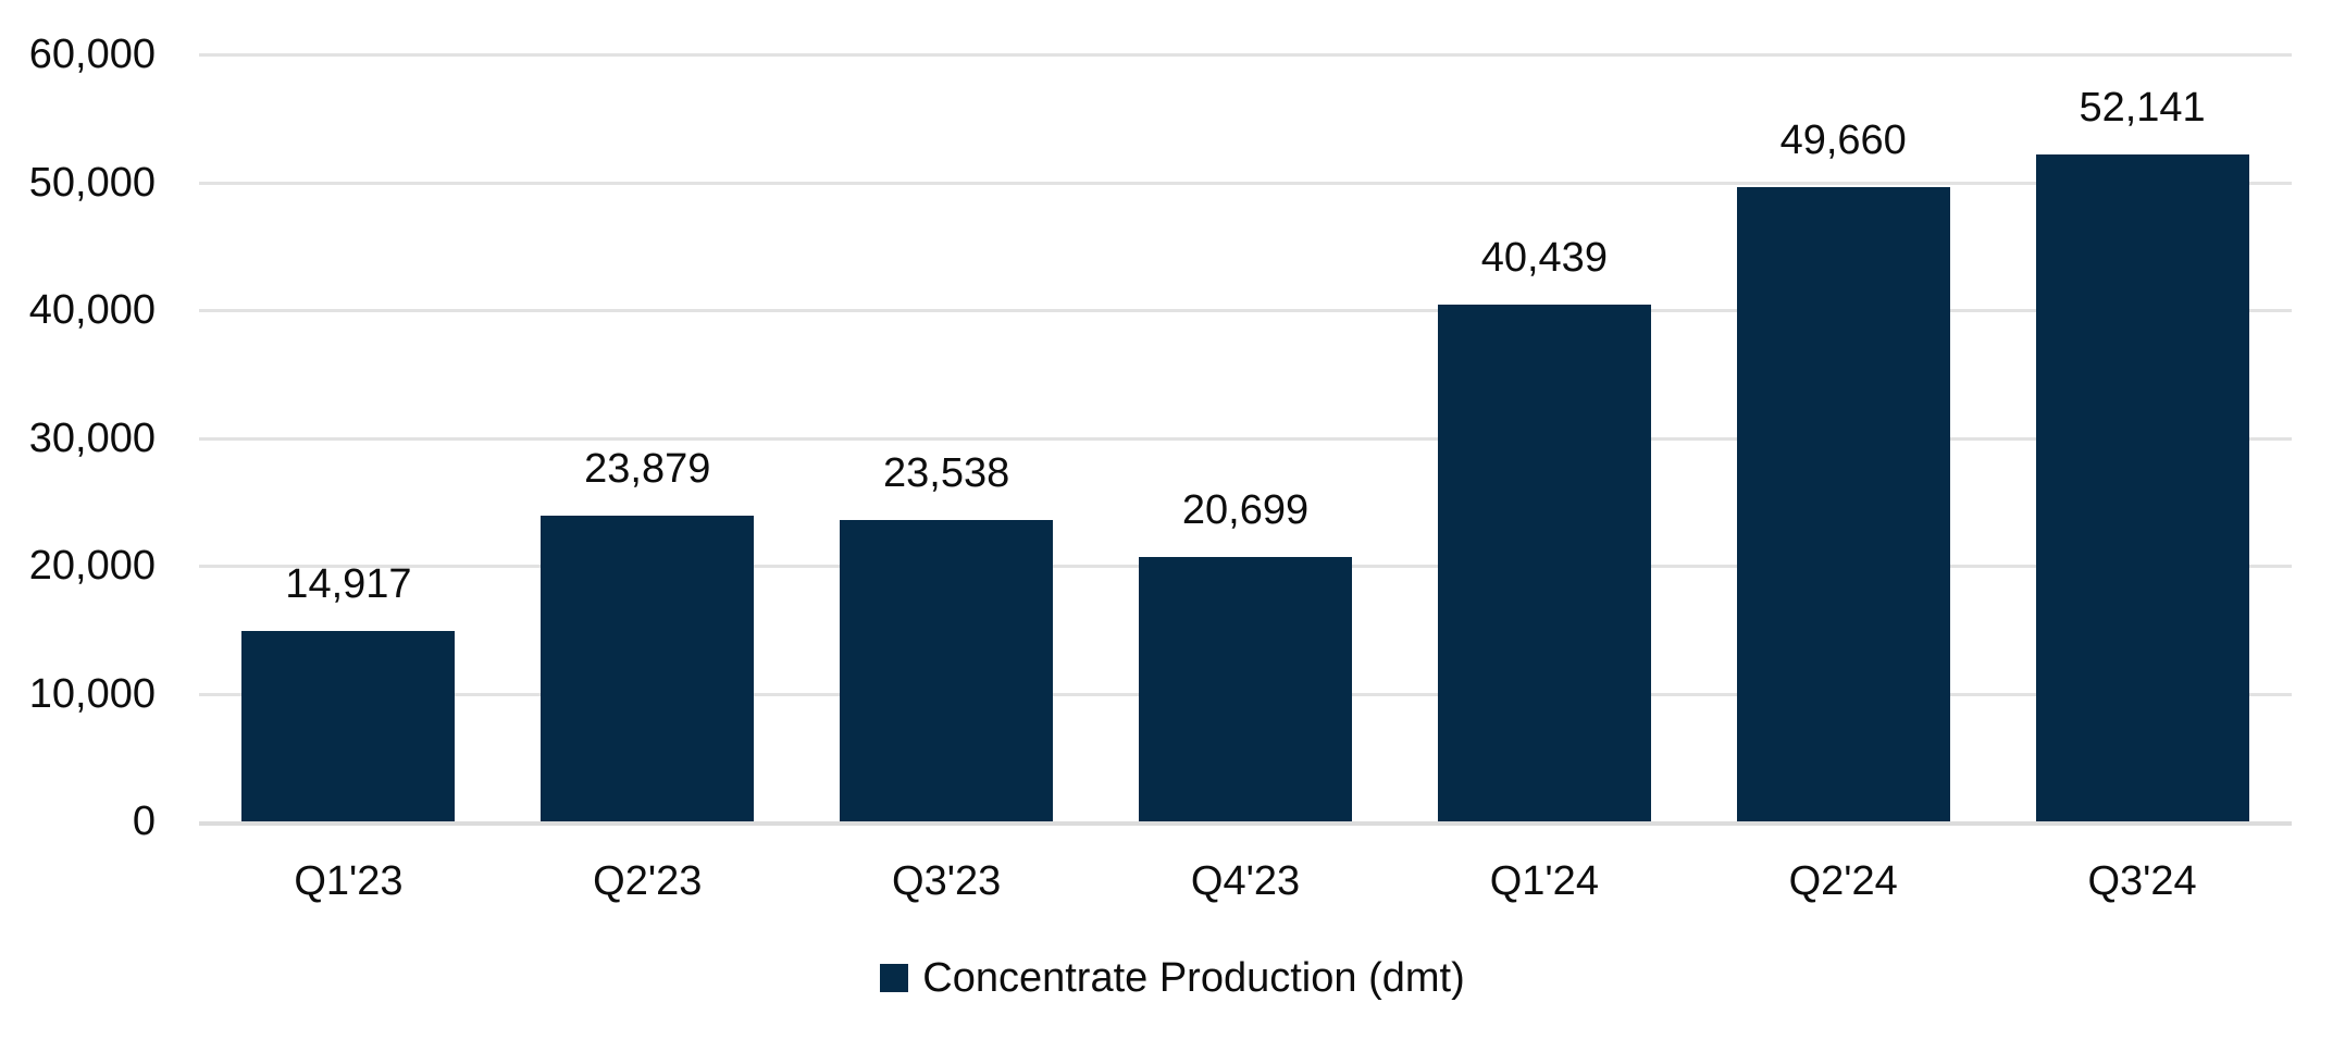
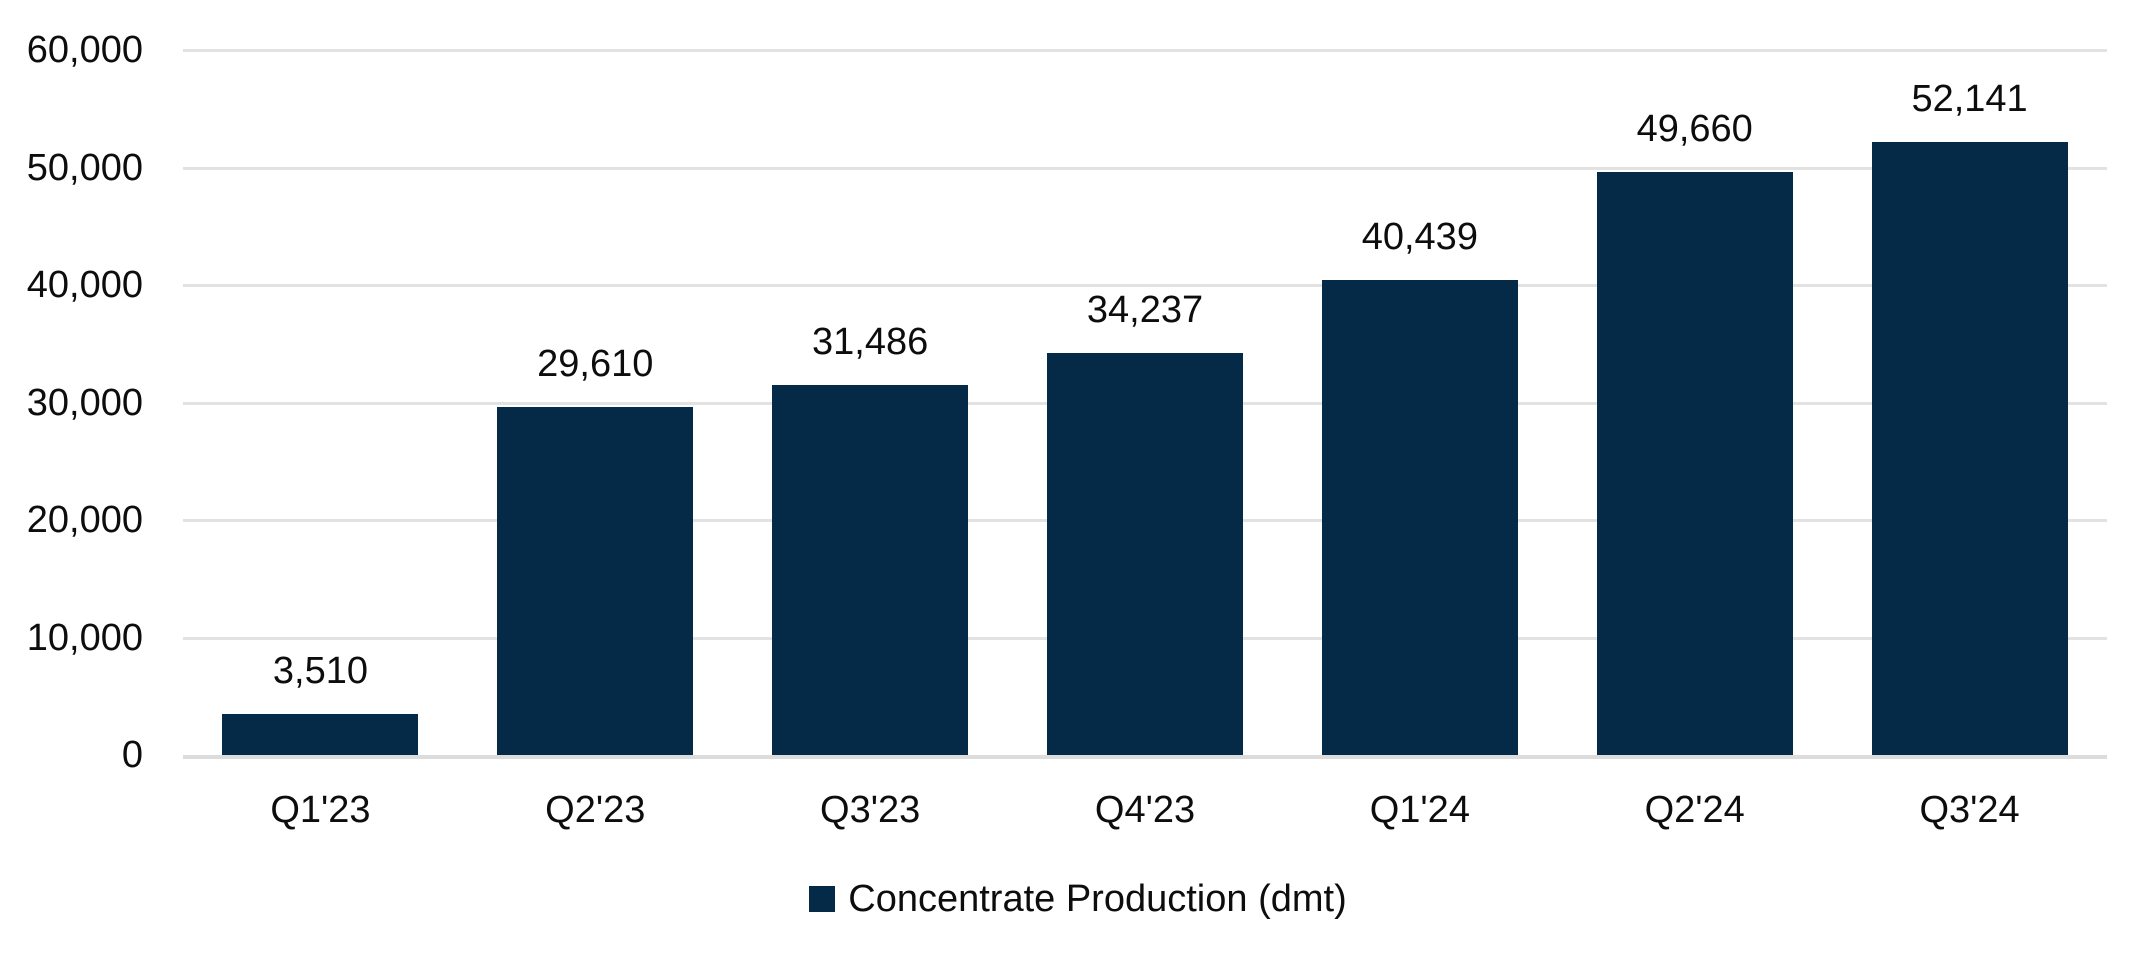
Q1'23: 14,917 -> 3,510
Q2'23: 23,879 -> 29,610
Q3'23: 23,538 -> 31,486
Q4'23: 20,699 -> 34,237
